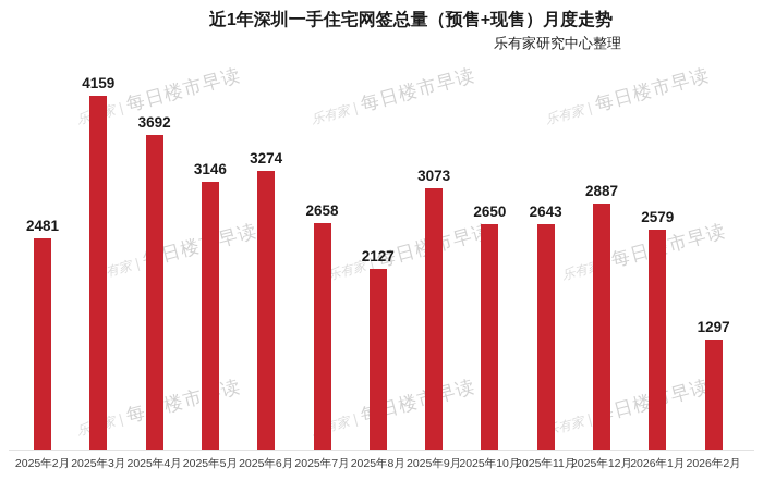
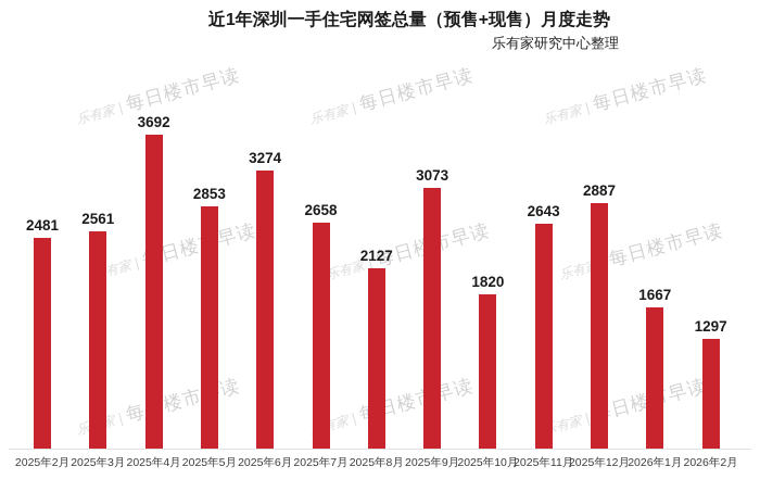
2025年3月: 4159 -> 2561
2025年5月: 3146 -> 2853
2025年10月: 2650 -> 1820
2026年1月: 2579 -> 1667
